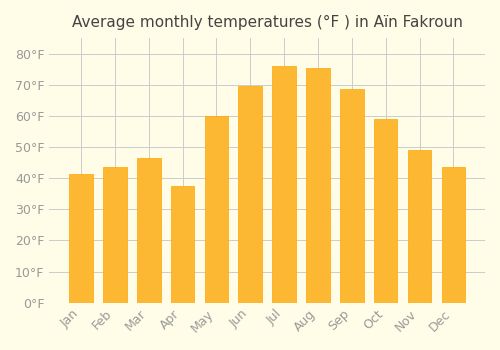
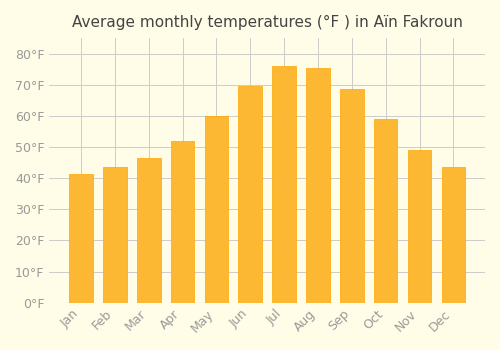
Apr: 37.5°F -> 52.0°F
